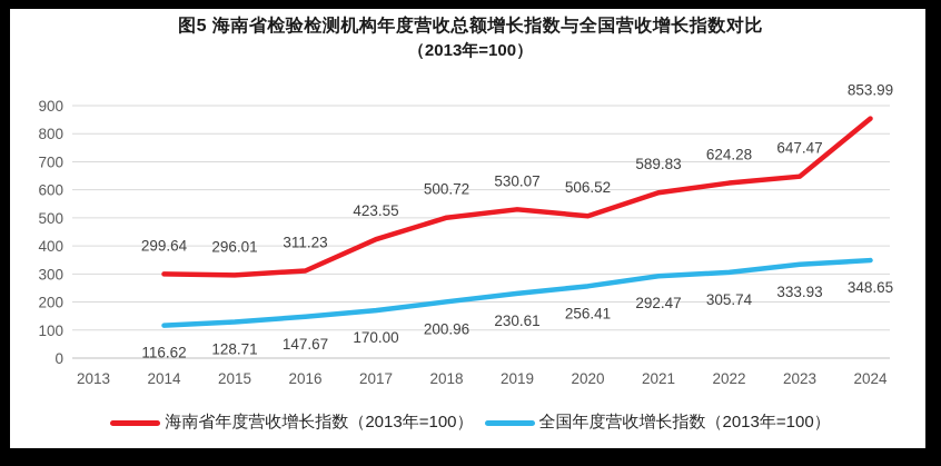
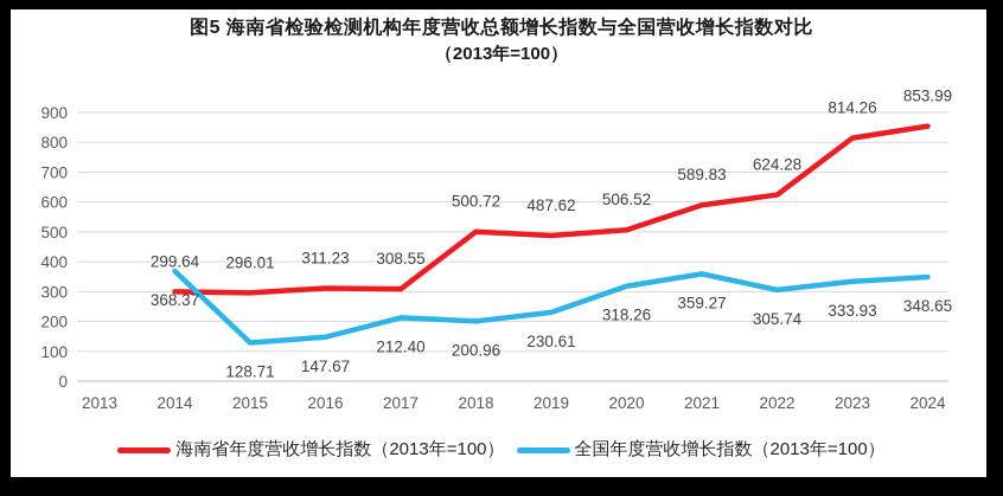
全国年度营收增长指数（2013年=100）/2014: 116.62 -> 368.37
海南省年度营收增长指数（2013年=100）/2017: 423.55 -> 308.55
全国年度营收增长指数（2013年=100）/2017: 170.00 -> 212.40
海南省年度营收增长指数（2013年=100）/2019: 530.07 -> 487.62
全国年度营收增长指数（2013年=100）/2020: 256.41 -> 318.26
全国年度营收增长指数（2013年=100）/2021: 292.47 -> 359.27
海南省年度营收增长指数（2013年=100）/2023: 647.47 -> 814.26
